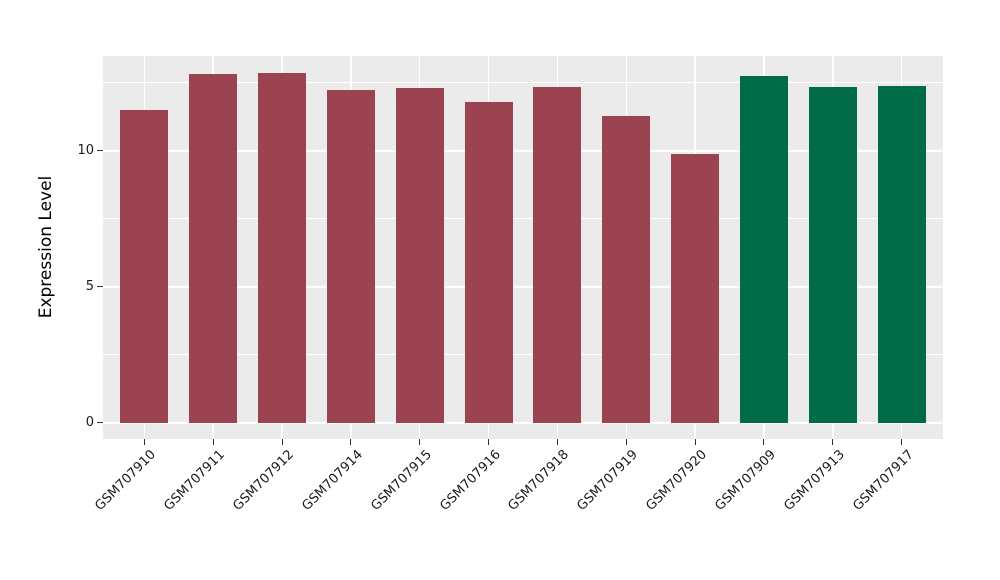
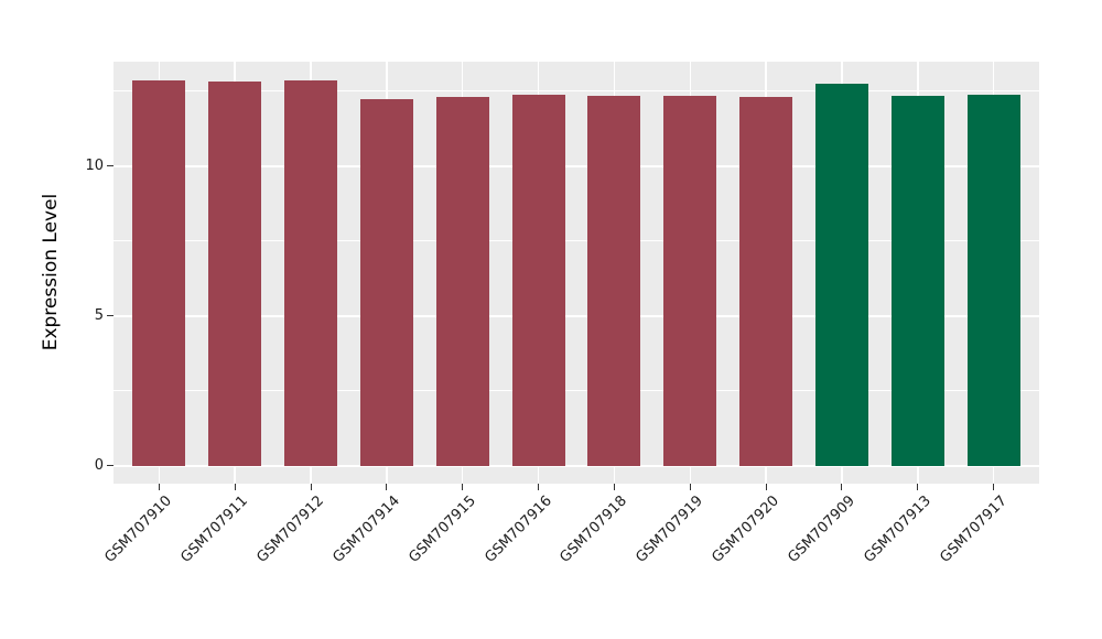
GSM707910: 11.5 -> 12.9
GSM707916: 11.8 -> 12.4
GSM707919: 11.3 -> 12.4
GSM707920: 9.9 -> 12.3
